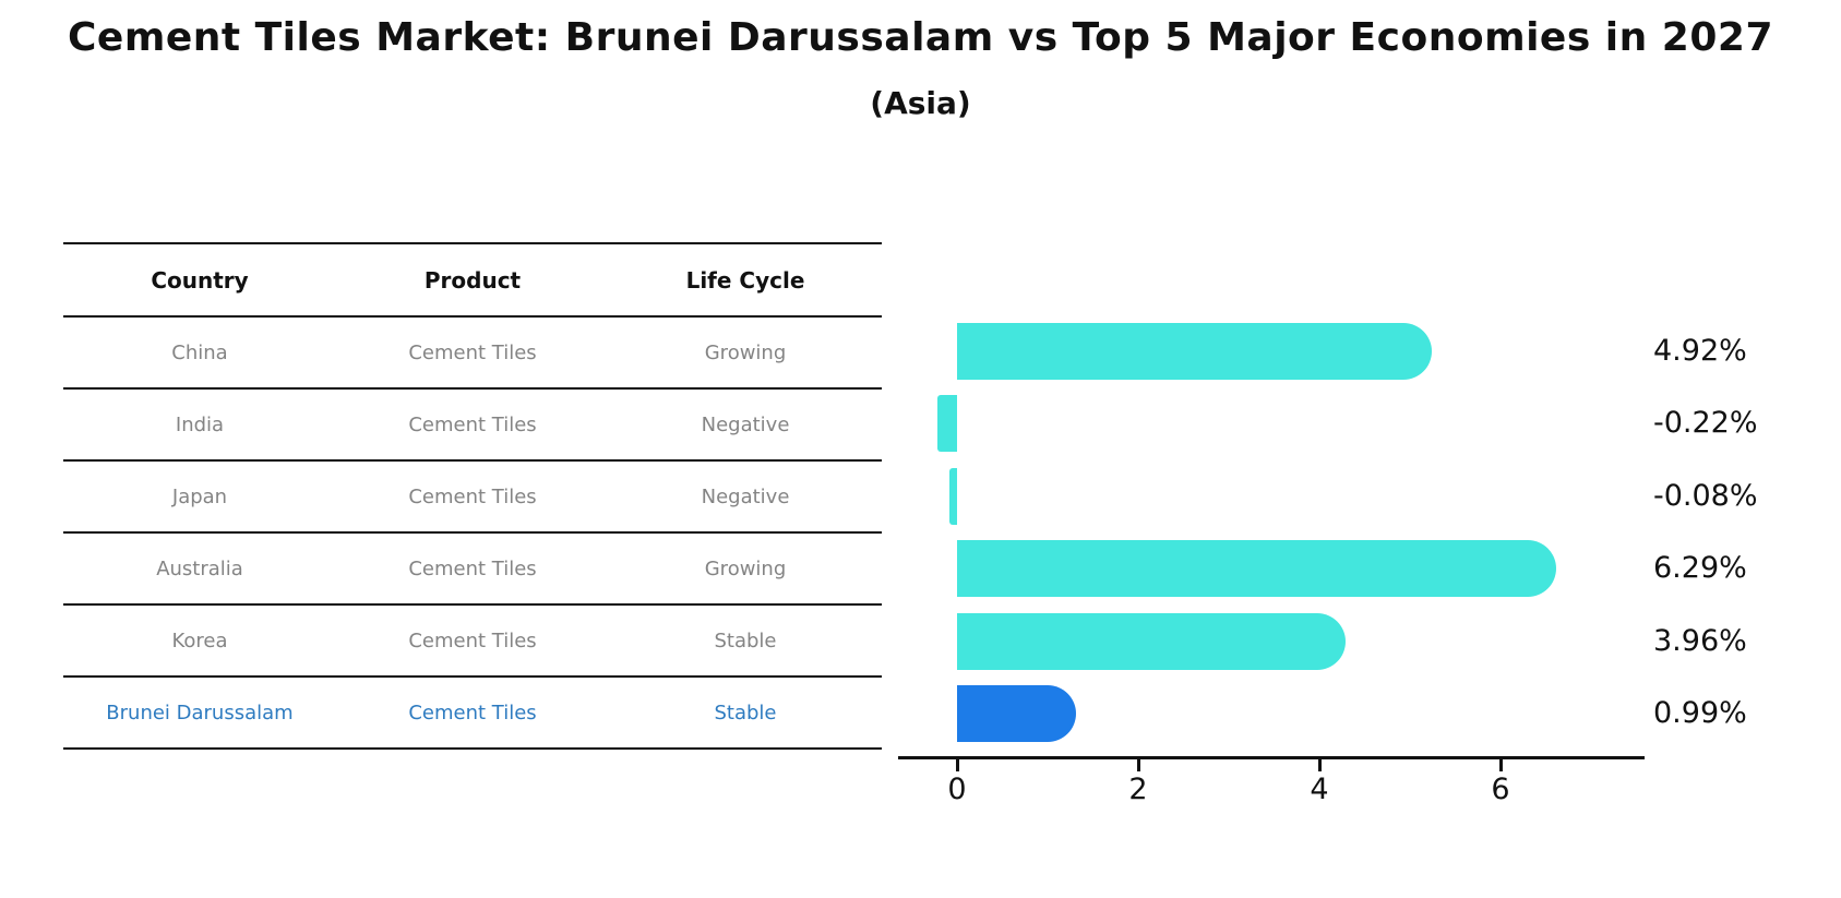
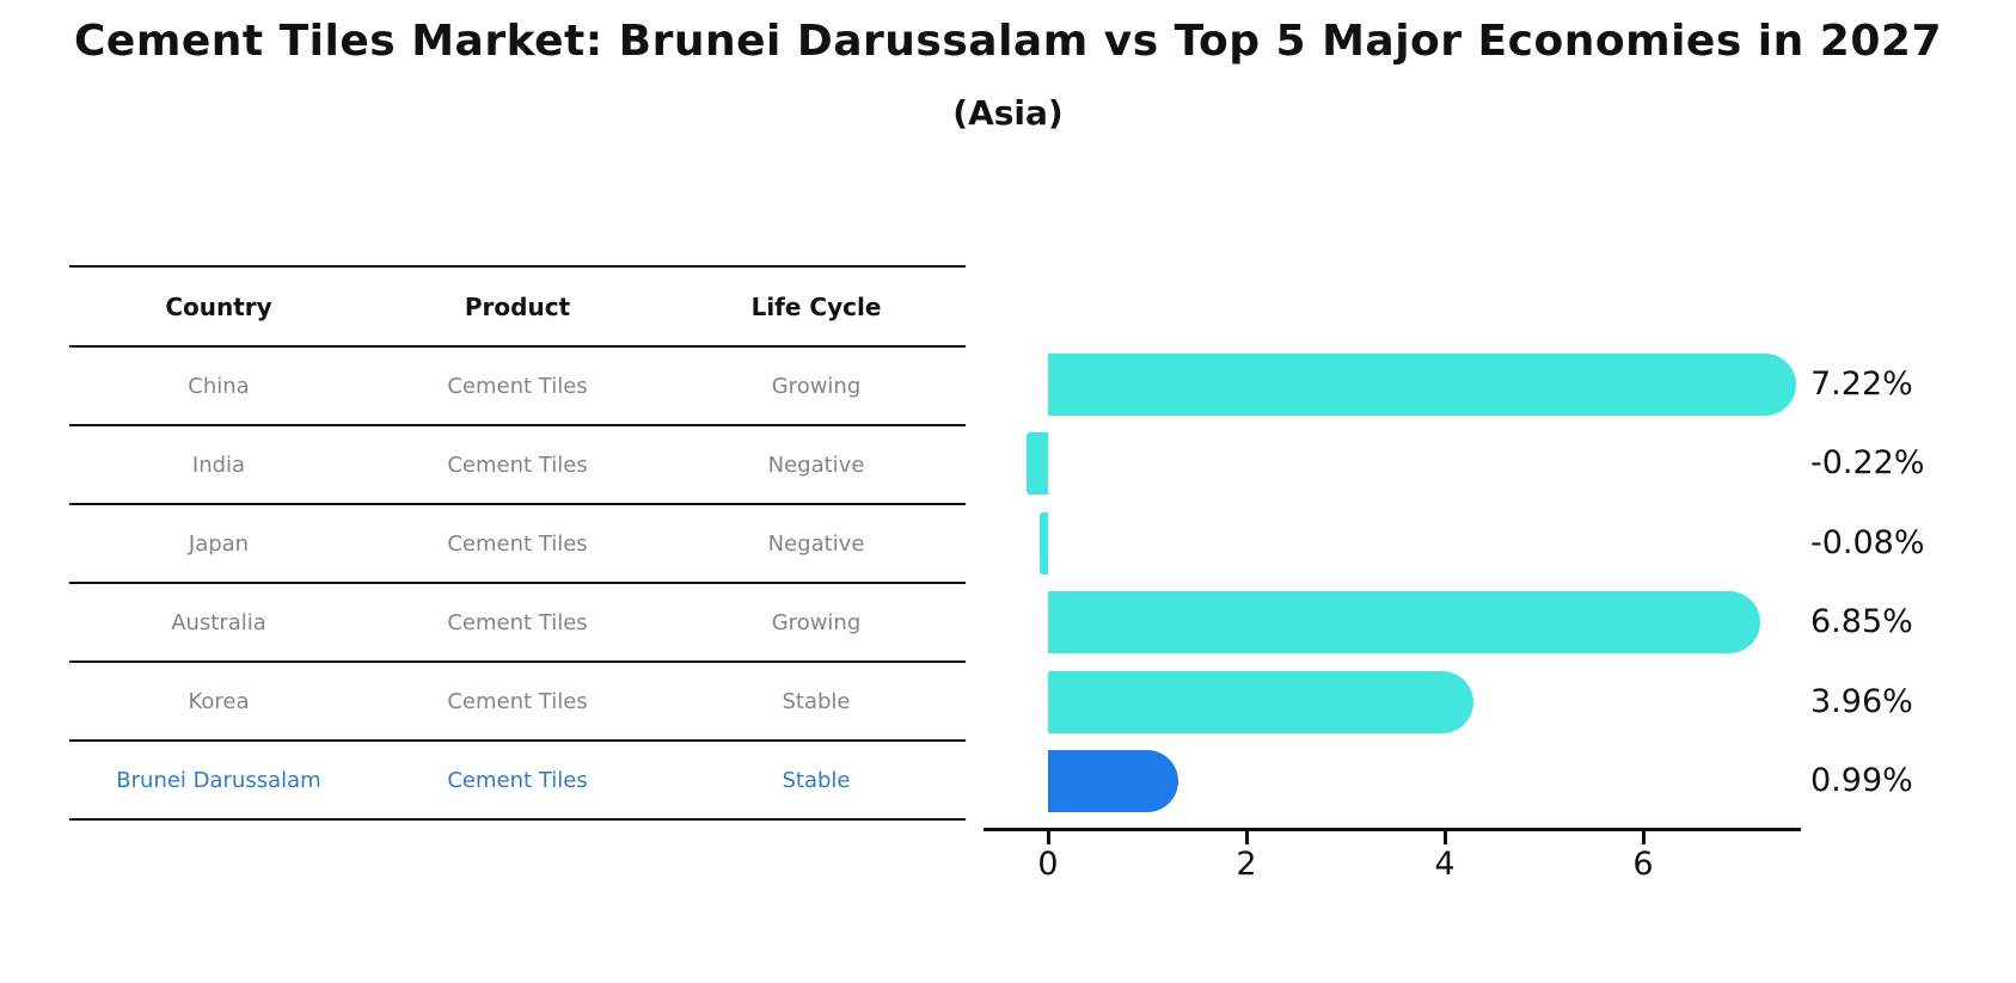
China: 4.92% -> 7.22%
Australia: 6.29% -> 6.85%
